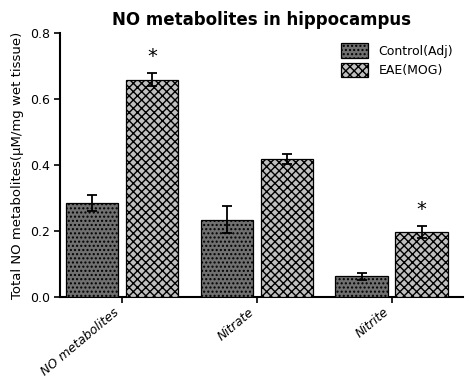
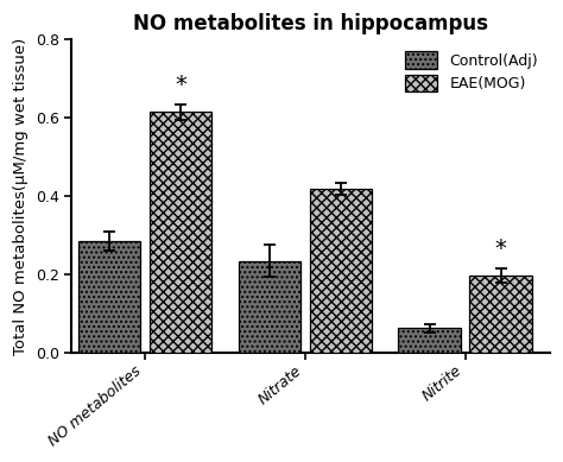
EAE(MOG)/NO metabolites: 0.660 -> 0.615
